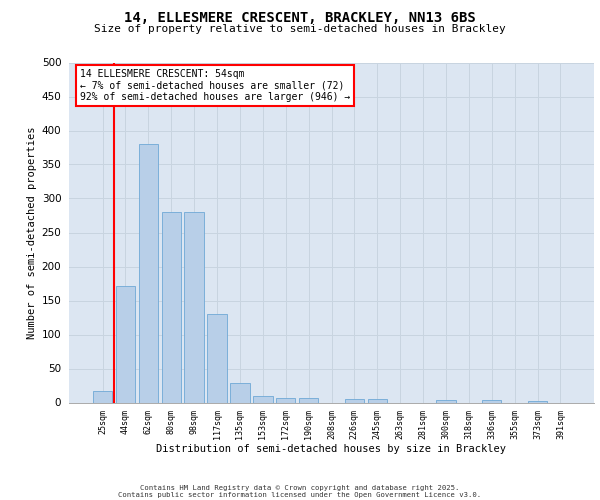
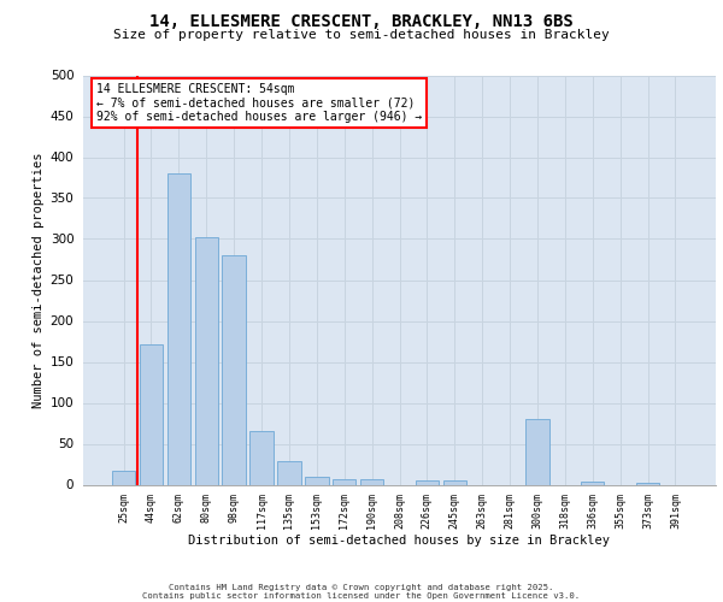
80sqm: 280 -> 302
117sqm: 130 -> 66
300sqm: 3 -> 80
